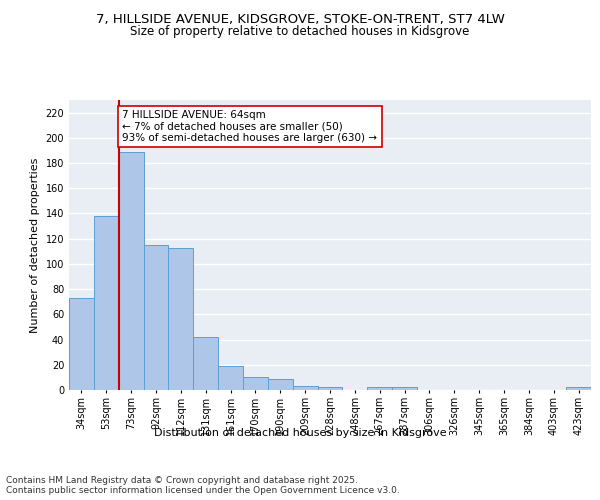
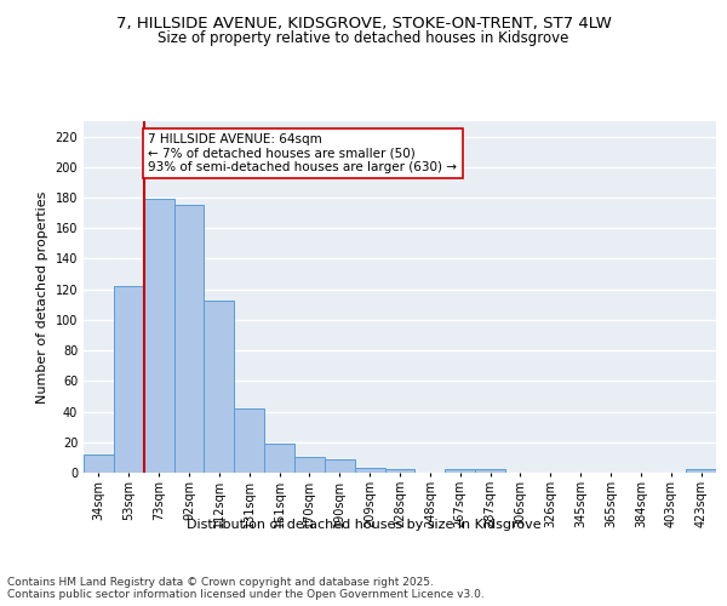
34sqm: 73 -> 12
53sqm: 138 -> 122
73sqm: 189 -> 179
92sqm: 115 -> 175
